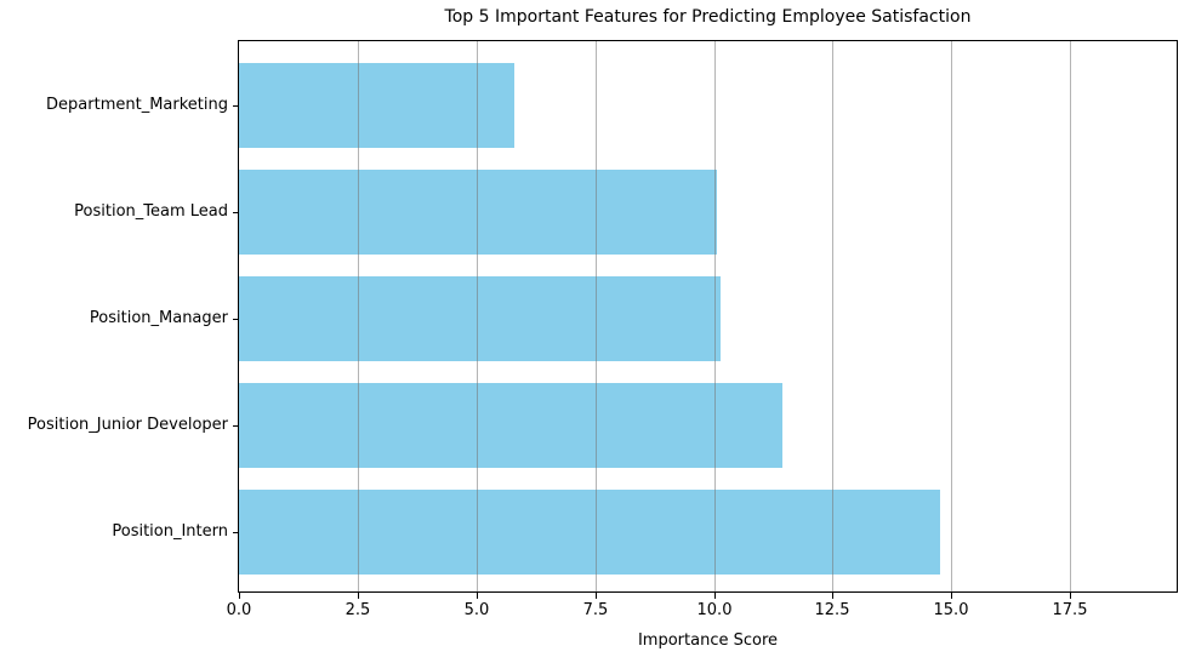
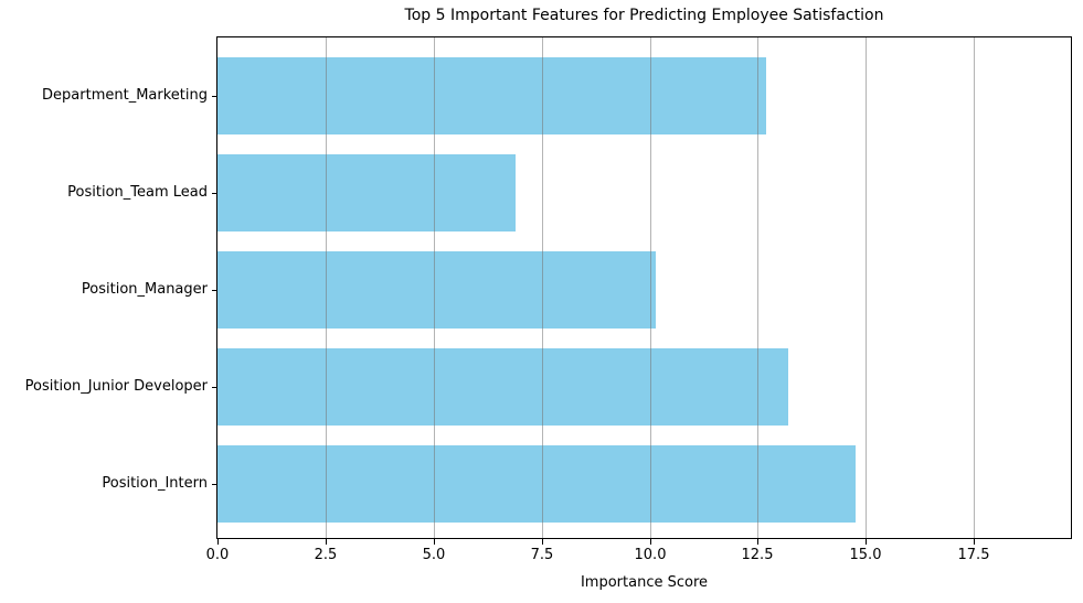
Department_Marketing: 5.8 -> 12.7
Position_Team Lead: 10.1 -> 6.9
Position_Junior Developer: 11.4 -> 13.2
